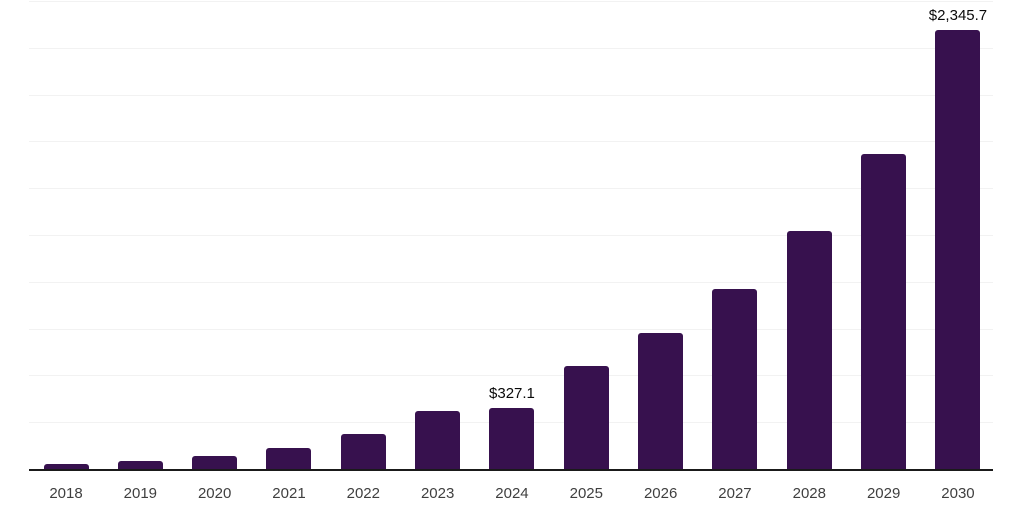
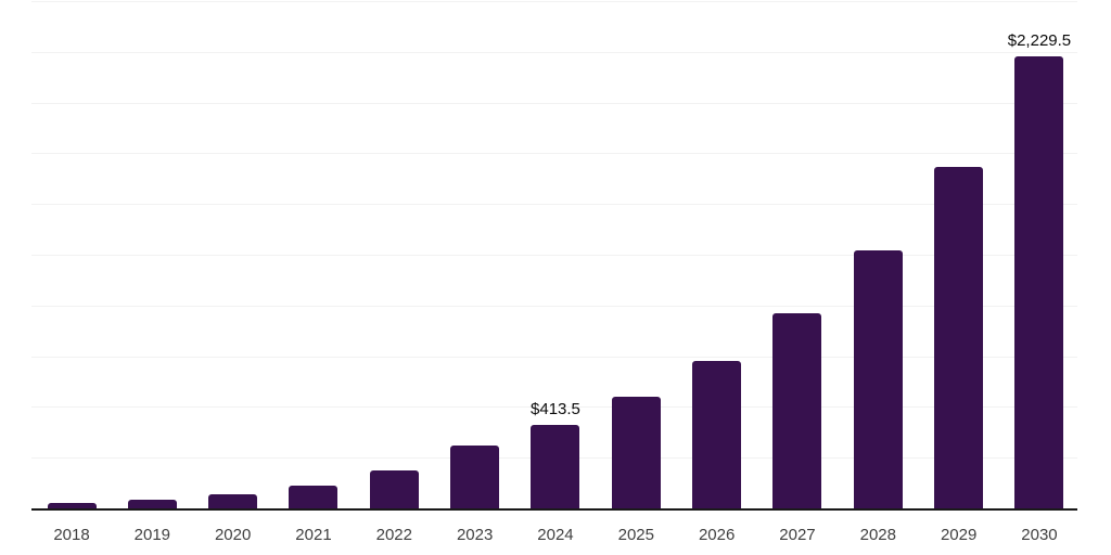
2024: $327.1 -> $413.5
2030: $2,345.7 -> $2,229.5
